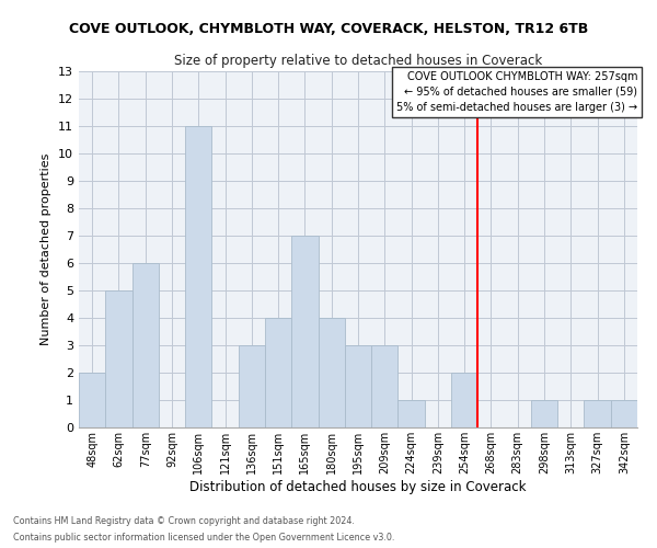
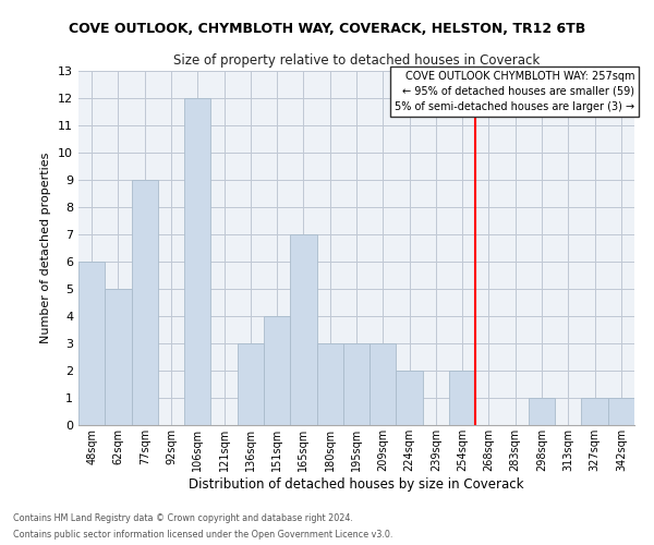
48sqm: 2 -> 6
77sqm: 6 -> 9
106sqm: 11 -> 12
180sqm: 4 -> 3
224sqm: 1 -> 2
